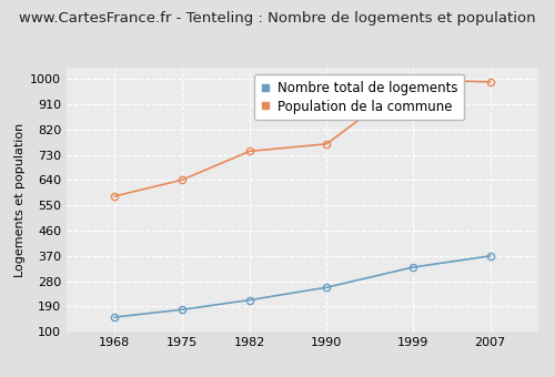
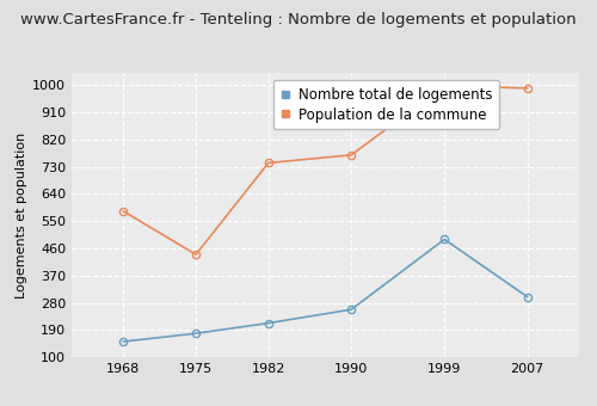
Population de la commune/1975: 641 -> 440
Nombre total de logements/1999: 330 -> 490
Nombre total de logements/2007: 370 -> 300
